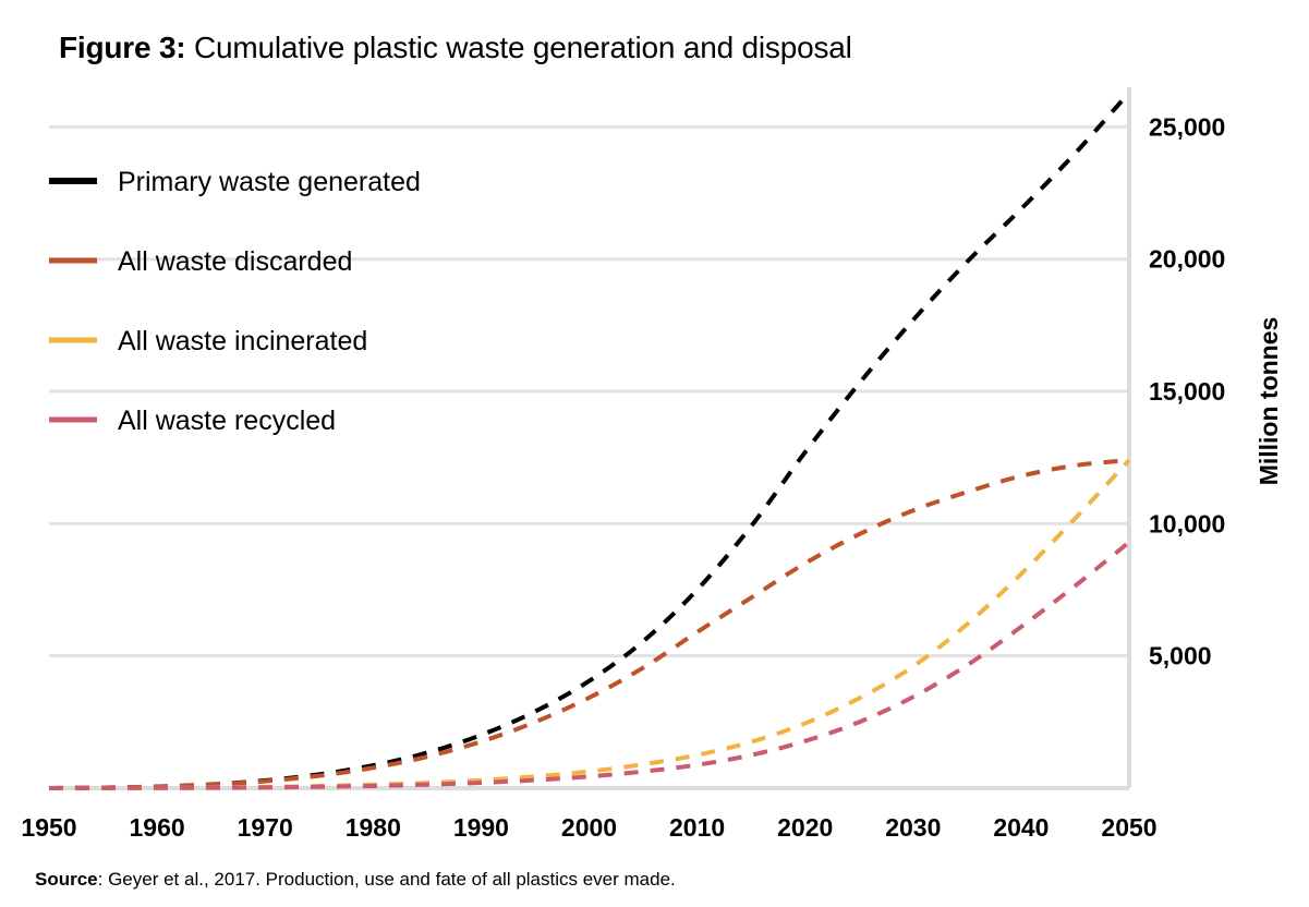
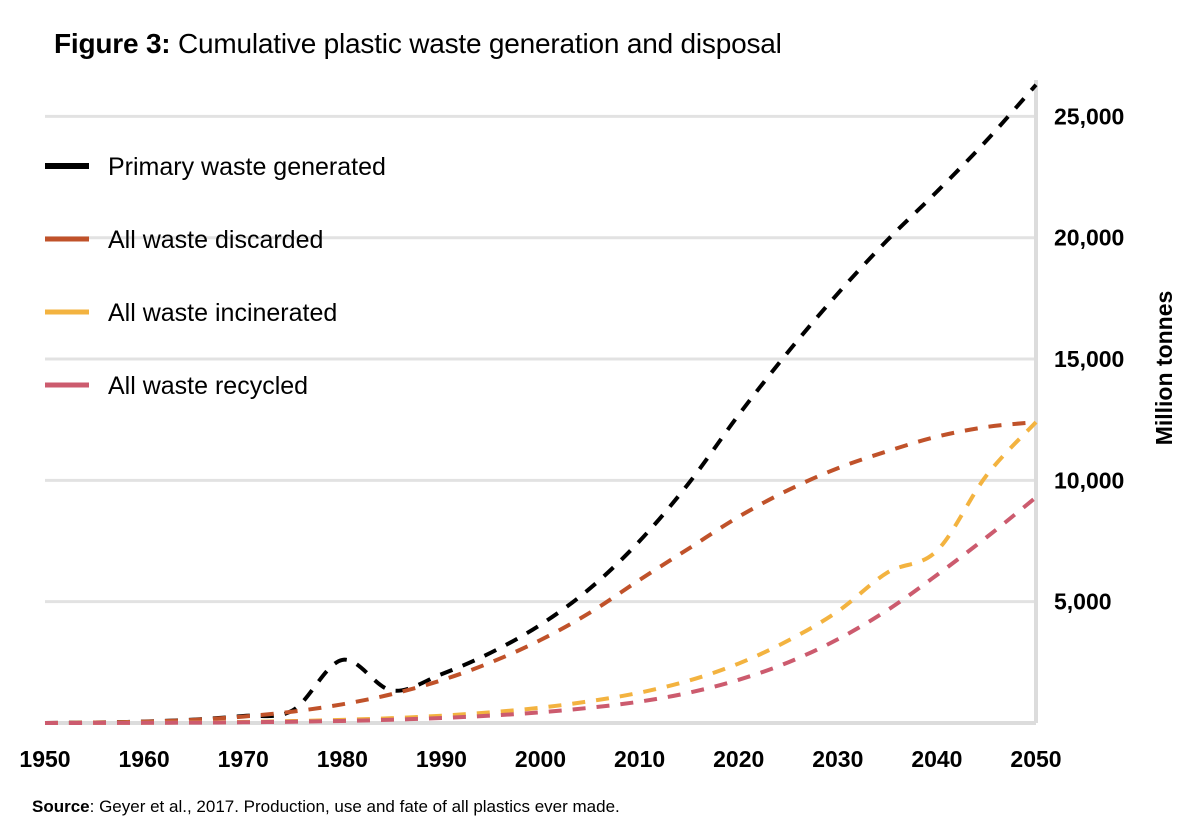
Primary waste generated/1980: 900 -> 2600
All waste incinerated/2040: 8100 -> 7100
